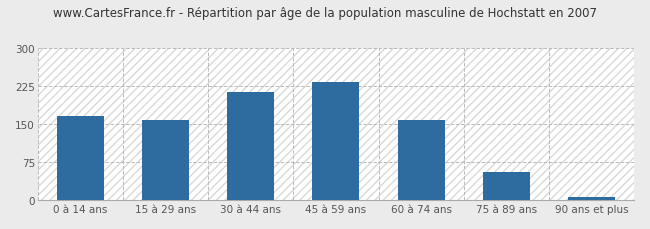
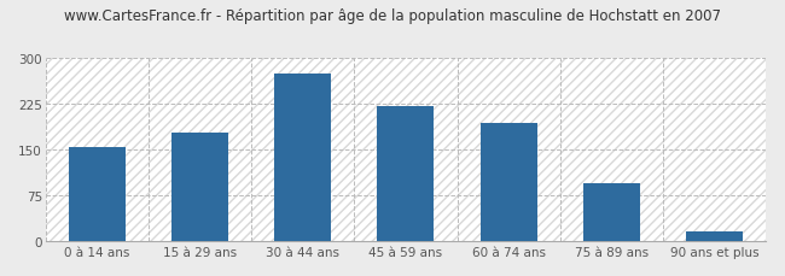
0 à 14 ans: 165 -> 154
15 à 29 ans: 157 -> 178
30 à 44 ans: 212 -> 274
45 à 59 ans: 232 -> 220
60 à 74 ans: 157 -> 194
75 à 89 ans: 55 -> 94
90 ans et plus: 5 -> 16
